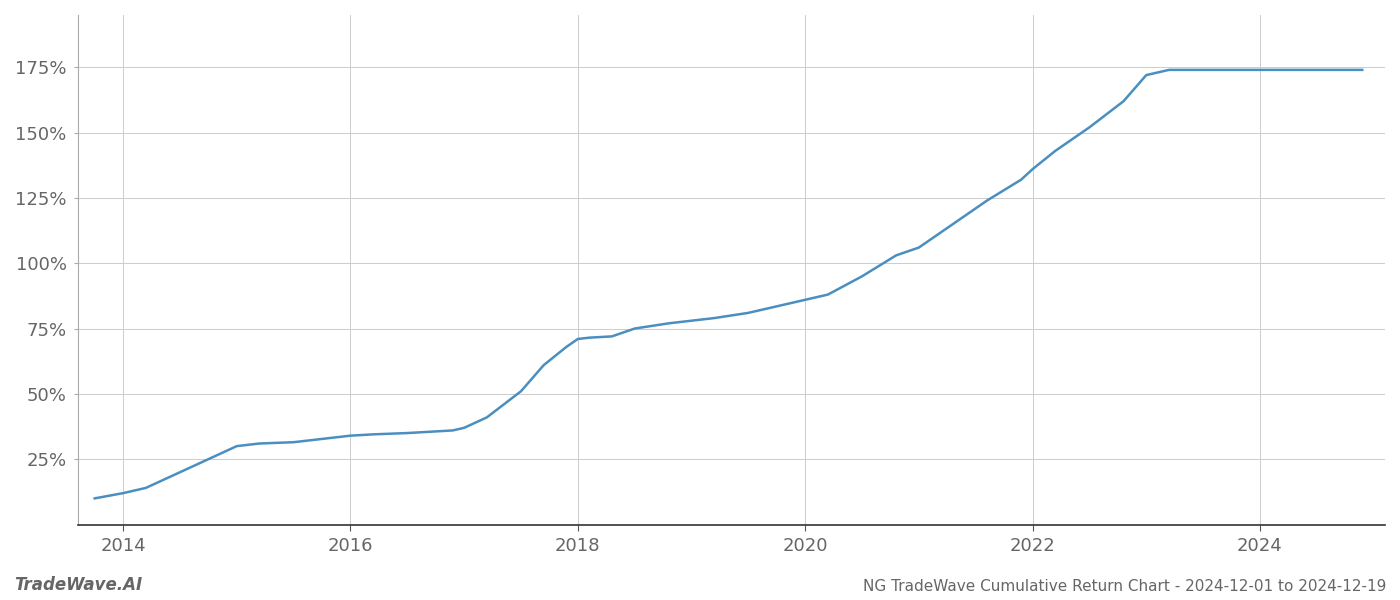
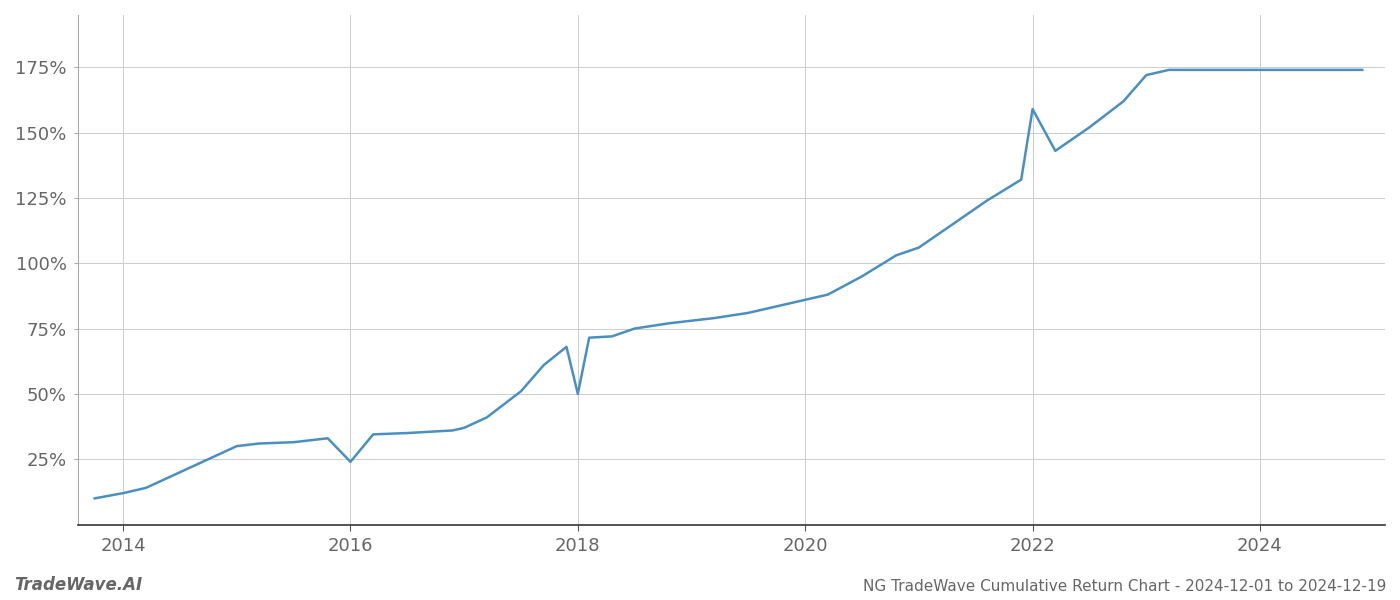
2016: 34.0% -> 24.0%
2018: 71.0% -> 50.0%
2022: 136.0% -> 159.0%
